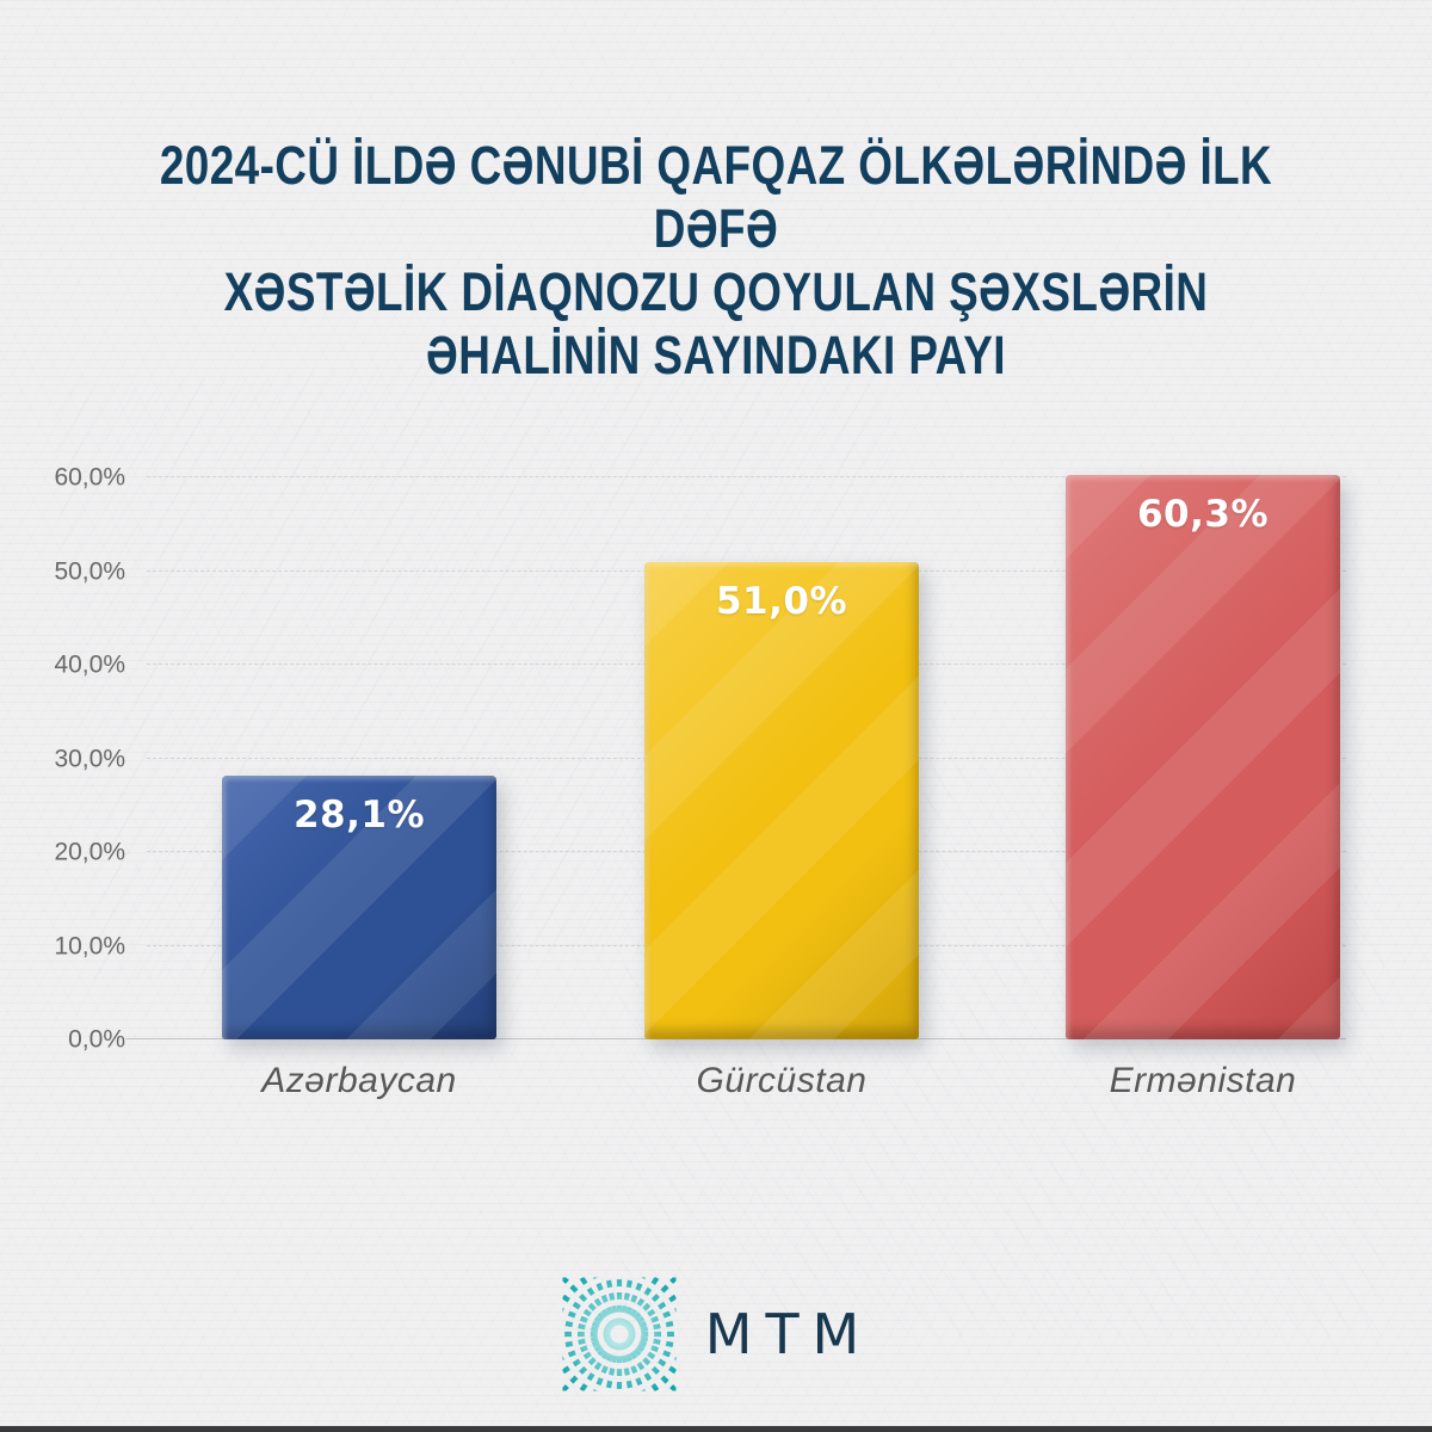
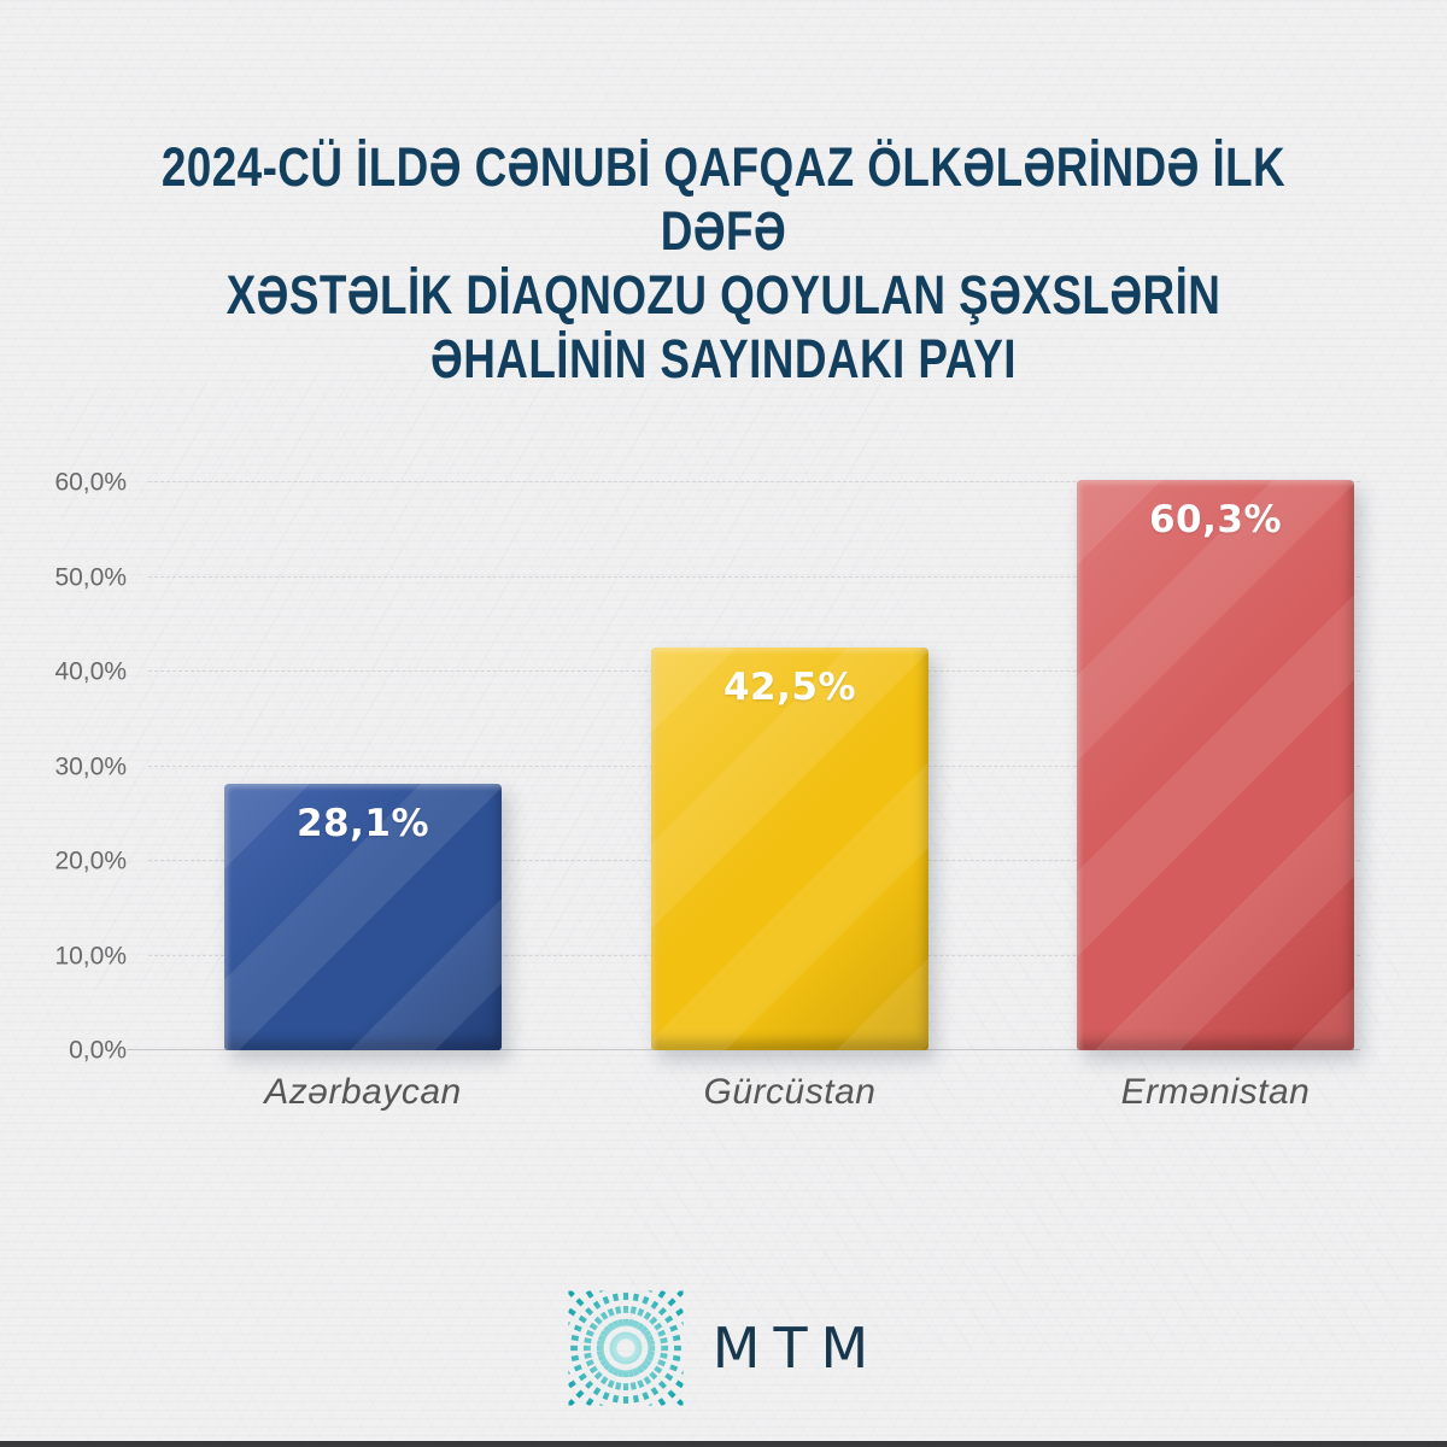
Gürcüstan: 51,0% -> 42,5%
